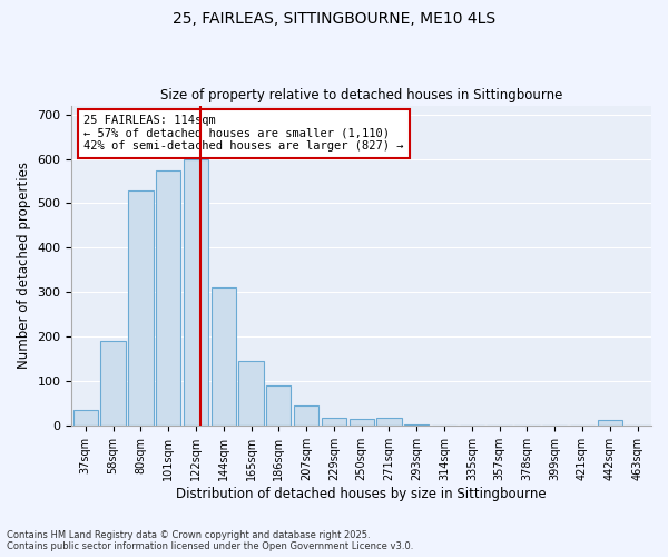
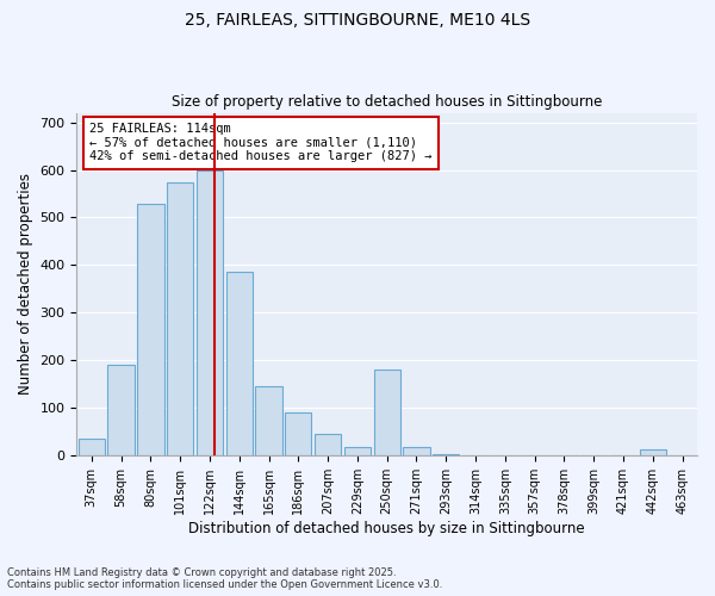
144sqm: 310 -> 385
250sqm: 15 -> 180
